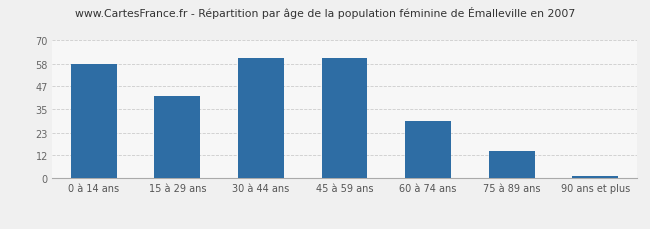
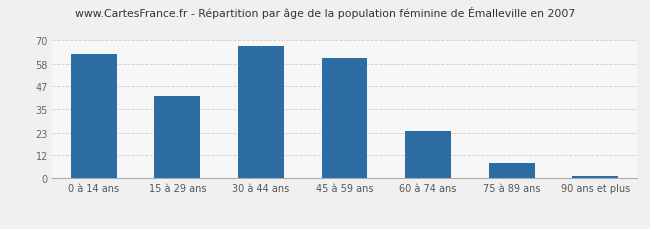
0 à 14 ans: 58 -> 63
30 à 44 ans: 61 -> 67
60 à 74 ans: 29 -> 24
75 à 89 ans: 14 -> 8
